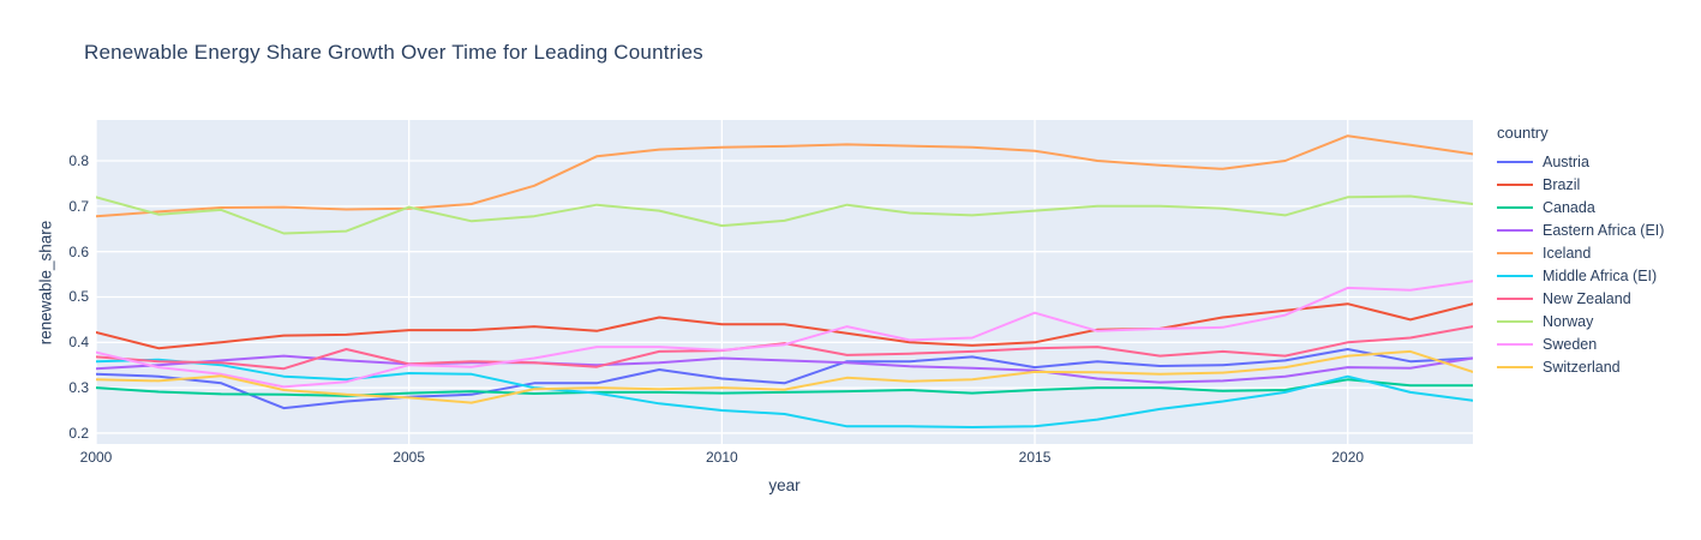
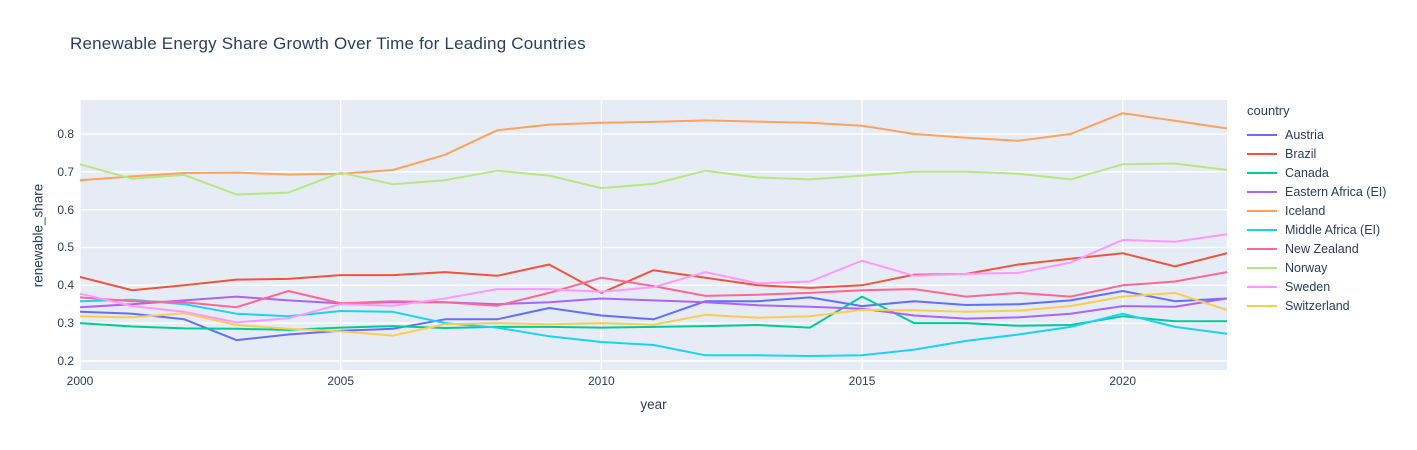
Brazil/2010: 0.44 -> 0.38
New Zealand/2010: 0.38 -> 0.42
Canada/2015: 0.29 -> 0.37
